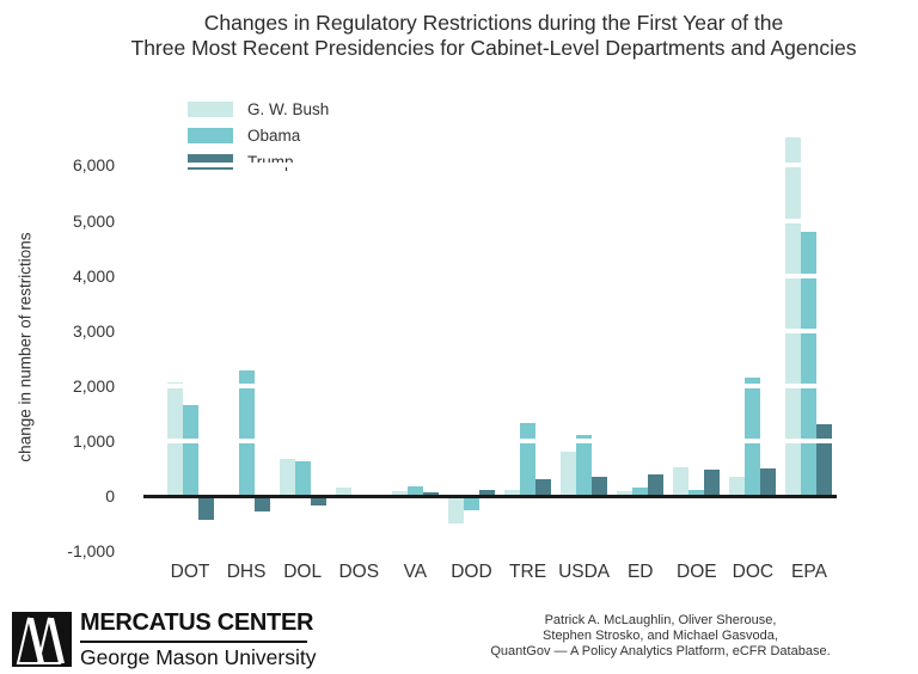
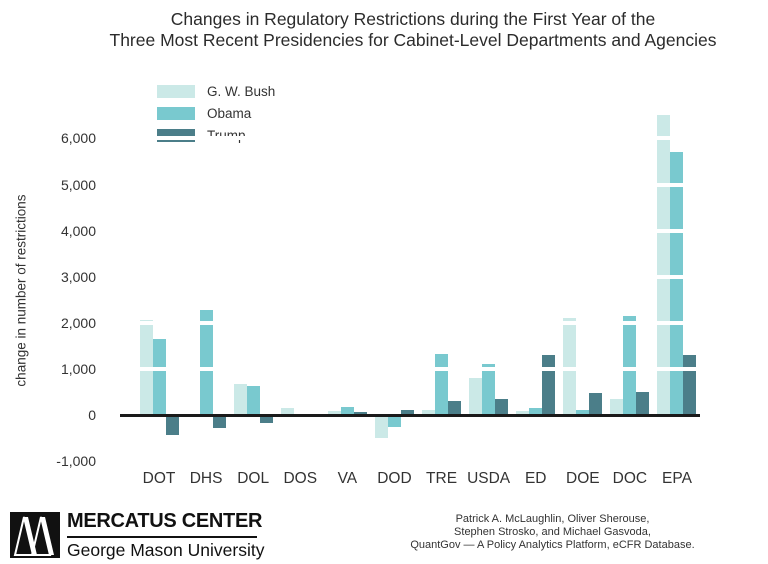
Trump/ED: 400 -> 1300
G. W. Bush/DOE: 500 -> 2100
Obama/EPA: 4800 -> 5700
